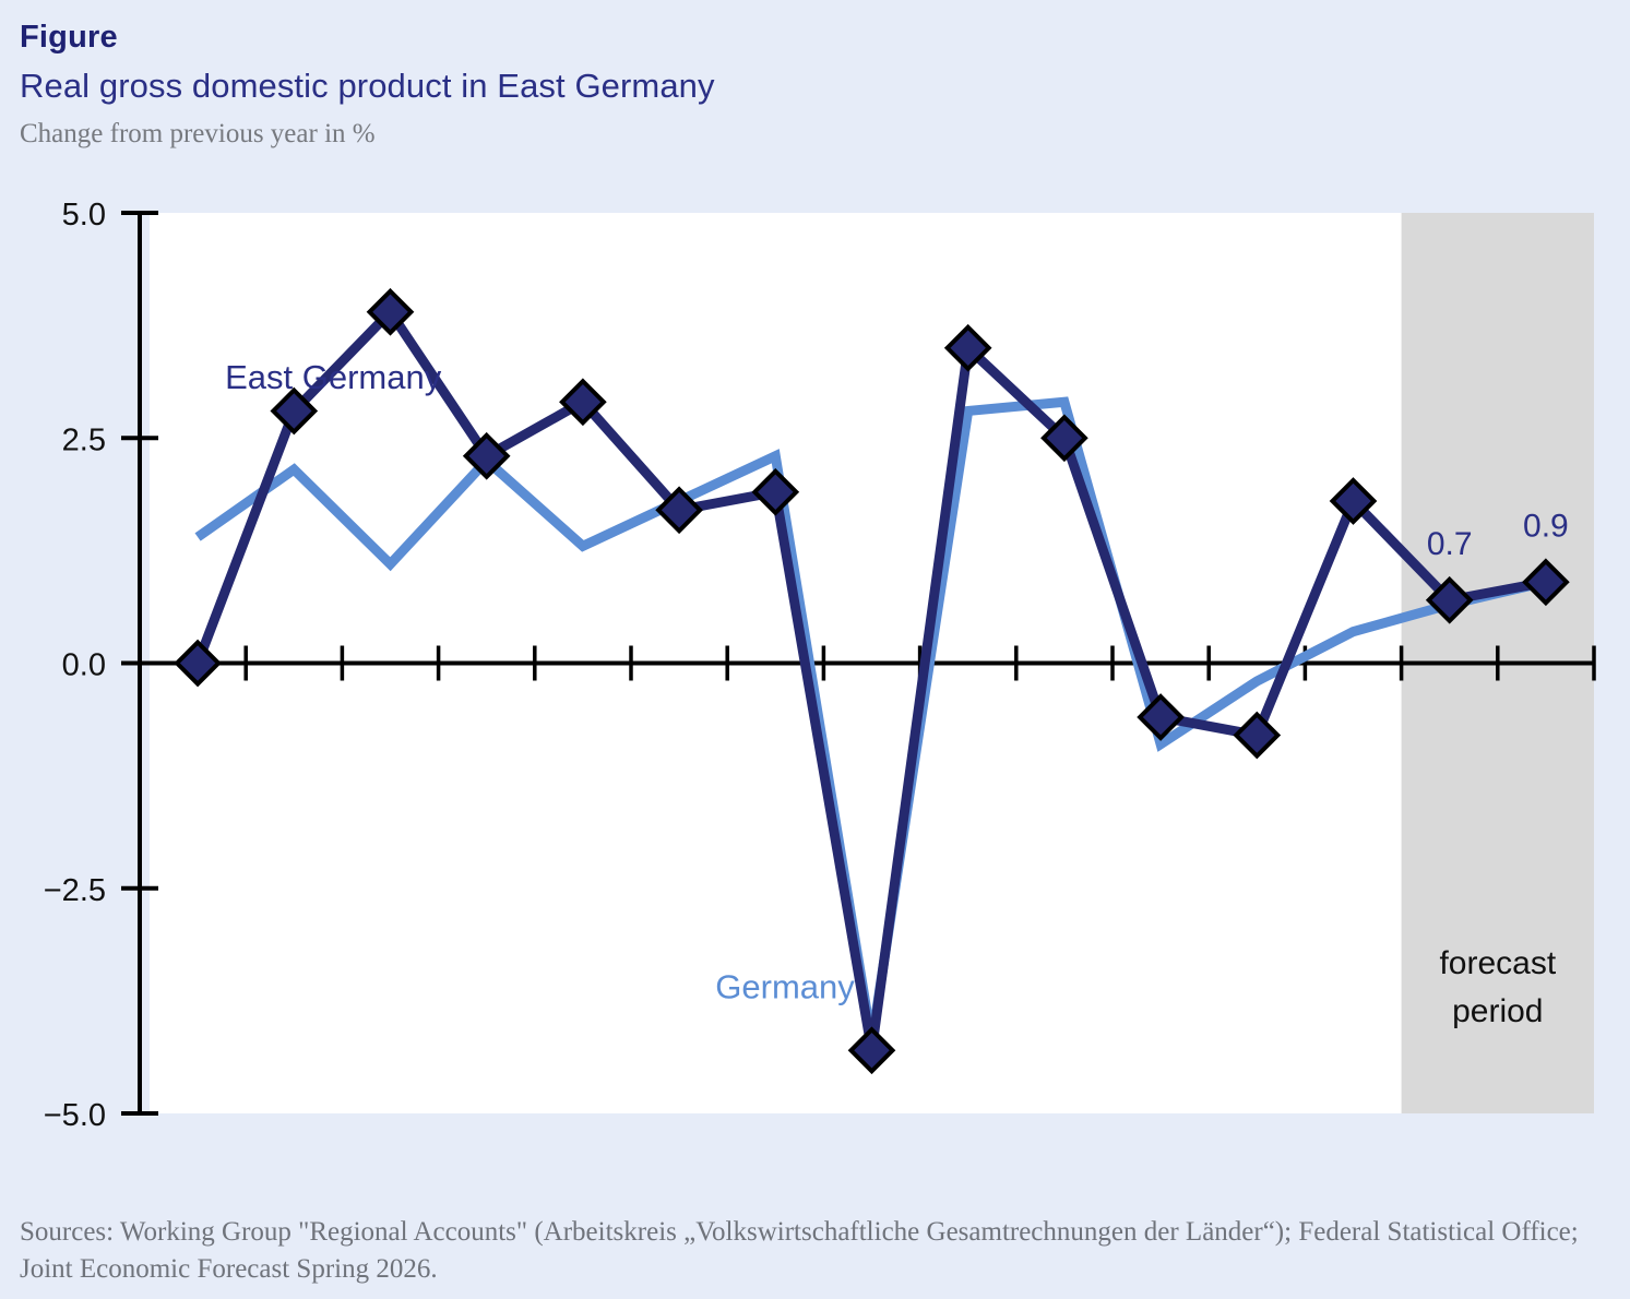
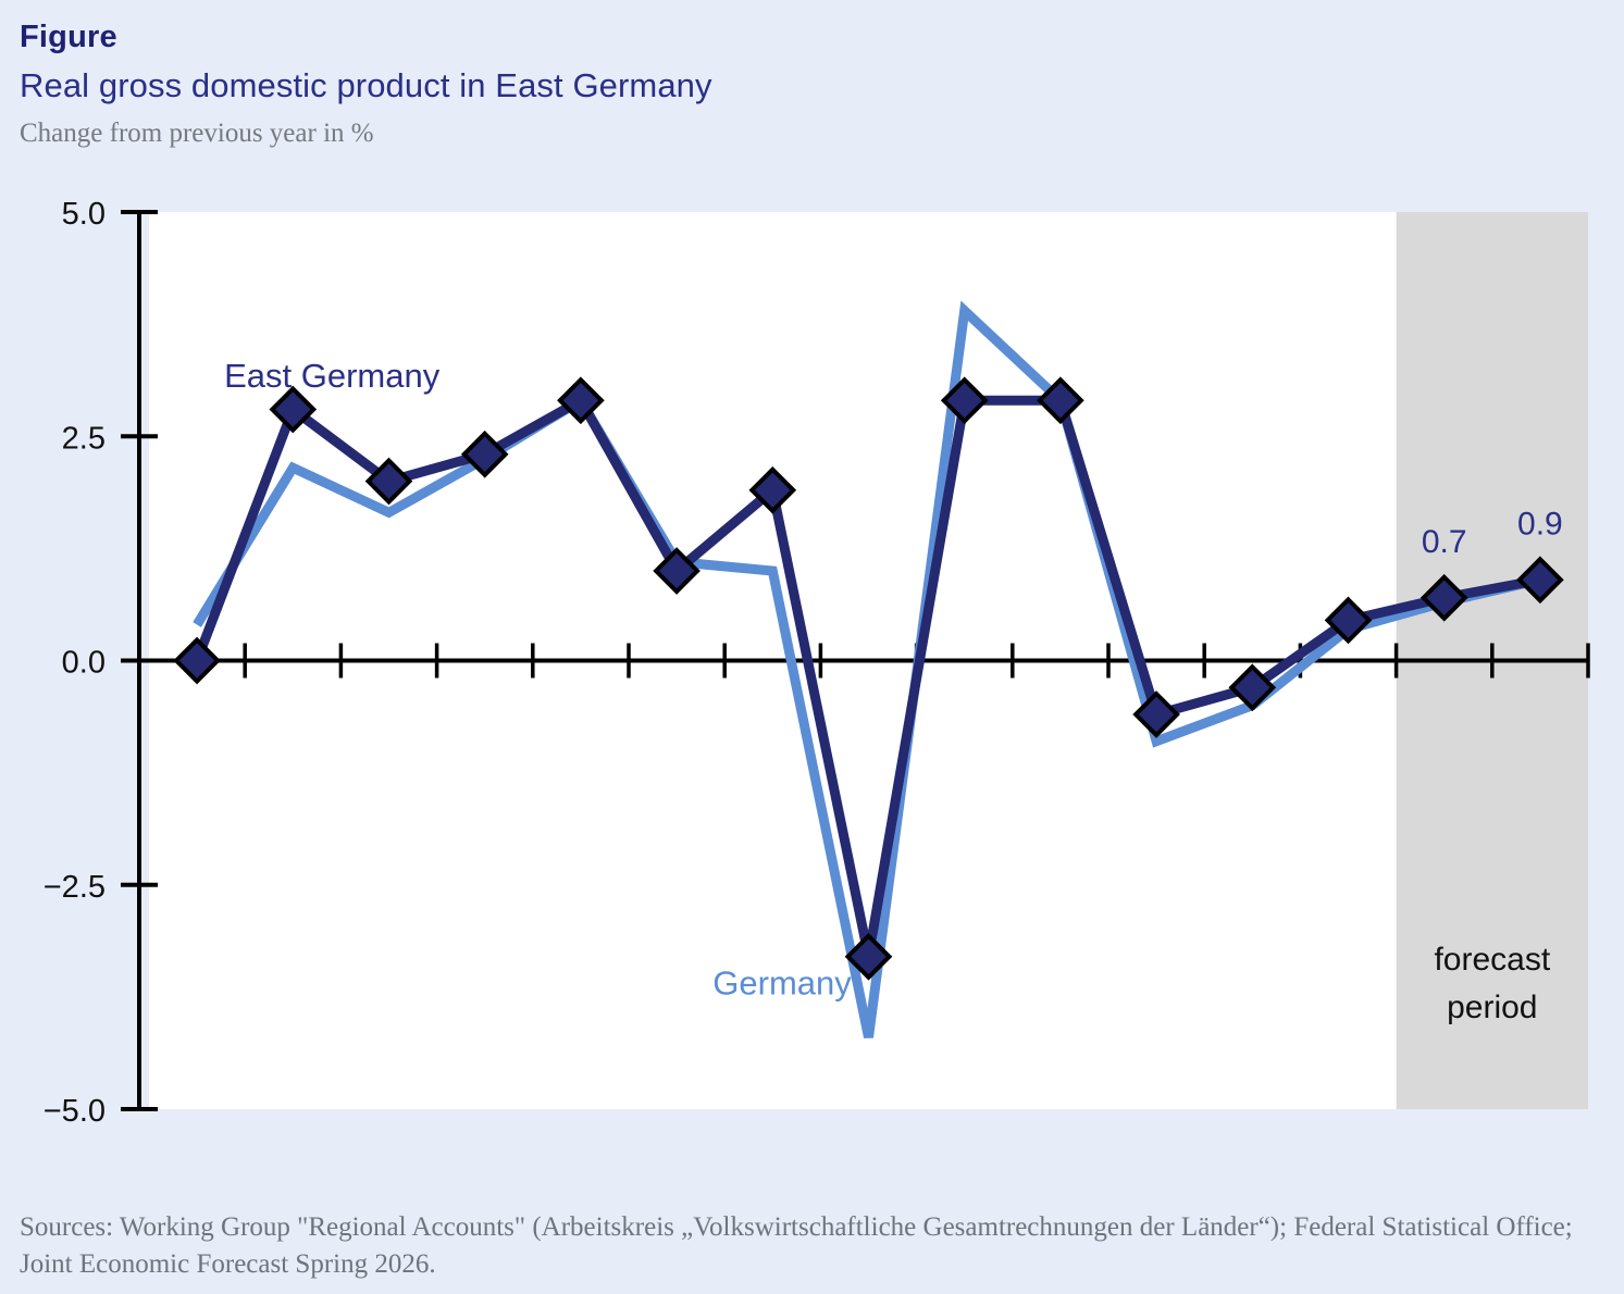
Germany/2013: 1.4 -> 0.4
East Germany/2015: 3.9 -> 2.0
Germany/2015: 1.1 -> 1.6
Germany/2017: 1.3 -> 2.9
East Germany/2018: 1.7 -> 1.0
Germany/2018: 1.8 -> 1.1
Germany/2019: 2.3 -> 1.0
East Germany/2020: -4.3 -> -3.3
East Germany/2021: 3.5 -> 2.9
Germany/2021: 2.8 -> 3.9
East Germany/2022: 2.5 -> 2.9
East Germany/2024: -0.8 -> -0.3
Germany/2024: -0.2 -> -0.5
East Germany/2025: 1.8 -> 0.5
